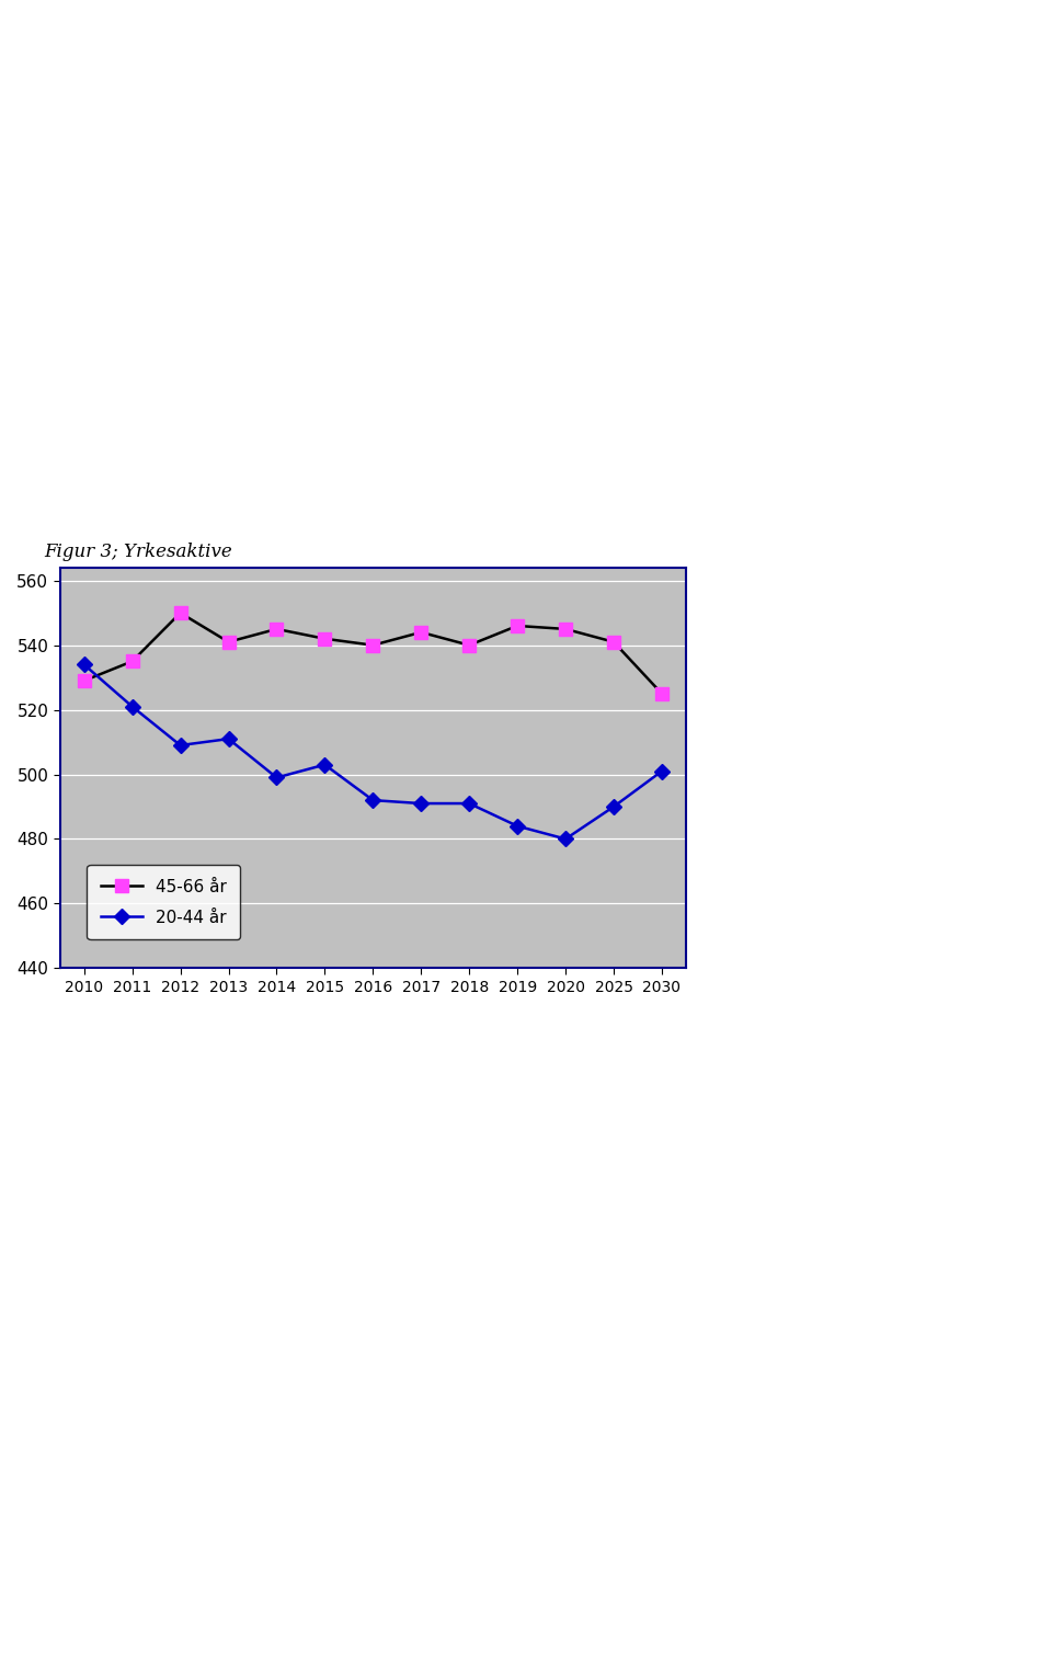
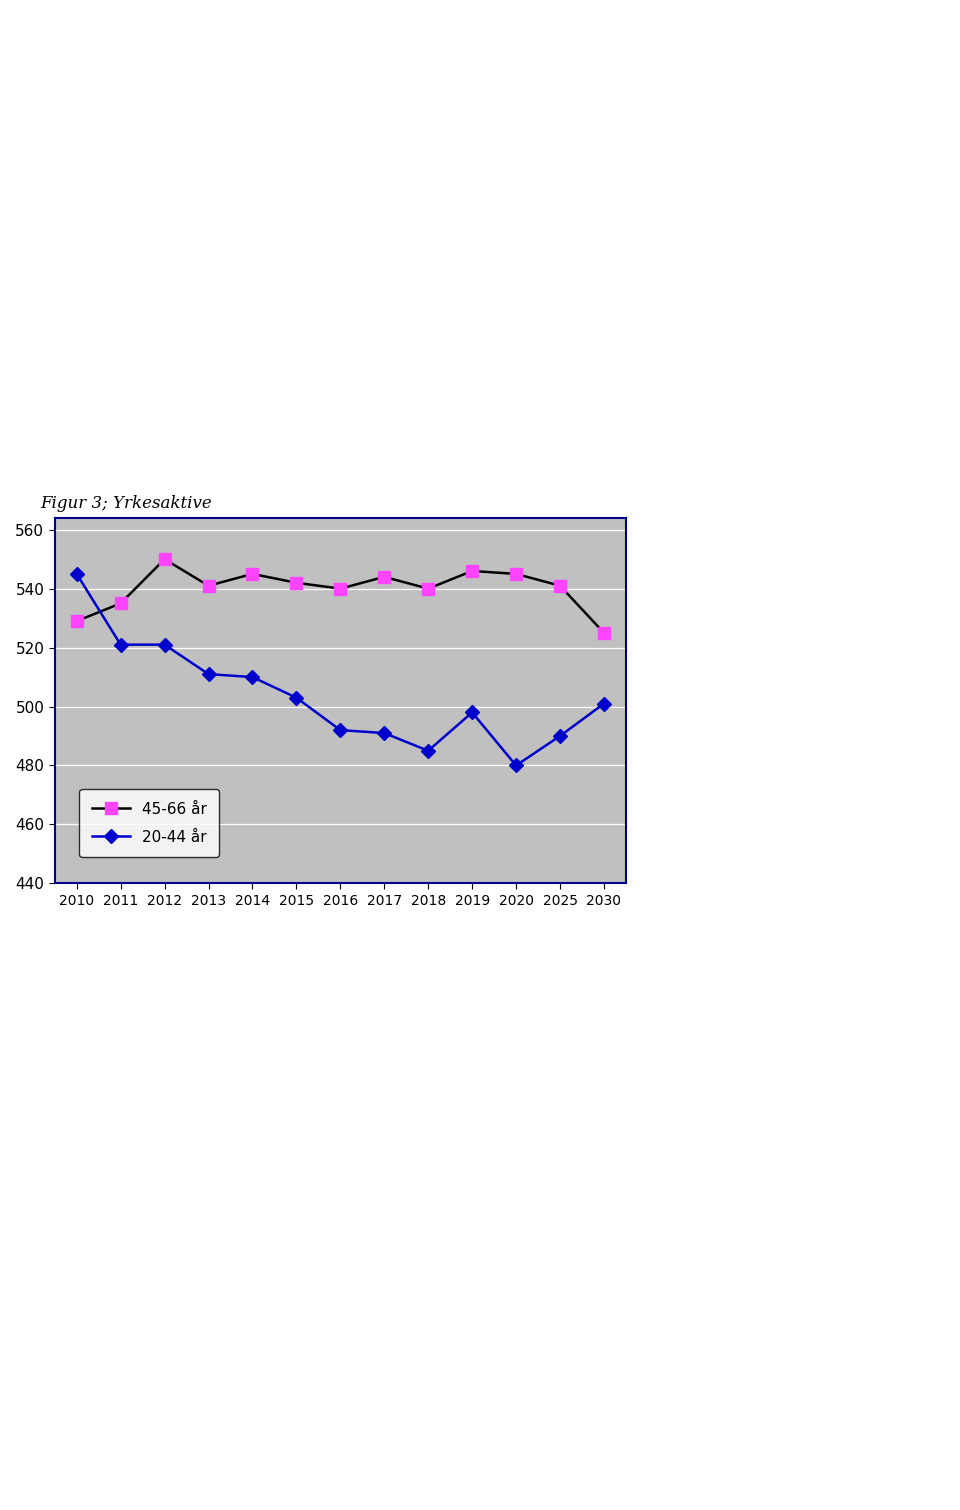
20-44 år/2010: 534 -> 545
20-44 år/2012: 509 -> 521
20-44 år/2014: 499 -> 510
20-44 år/2018: 491 -> 485
20-44 år/2019: 484 -> 498
